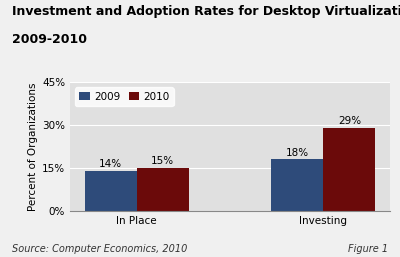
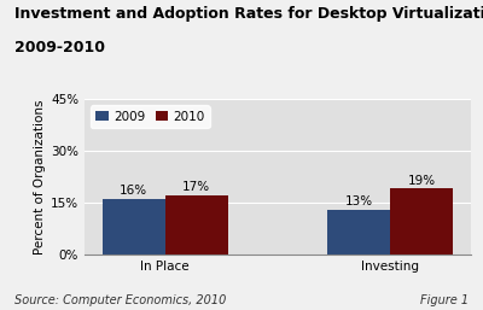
2009/In Place: 14% -> 16%
2010/In Place: 15% -> 17%
2009/Investing: 18% -> 13%
2010/Investing: 29% -> 19%
